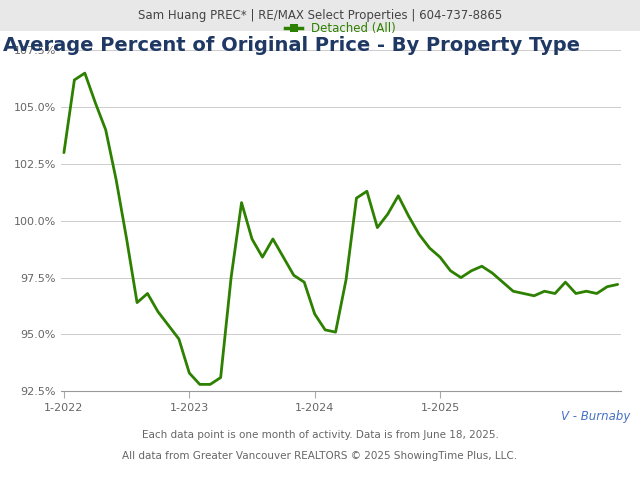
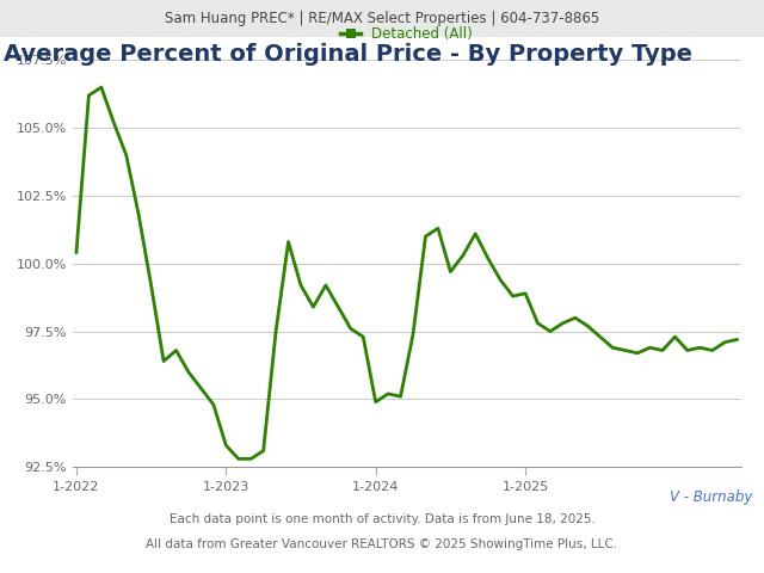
1-2022: 103.0% -> 100.4%
1-2024: 95.9% -> 94.9%
1-2025: 98.4% -> 98.9%
